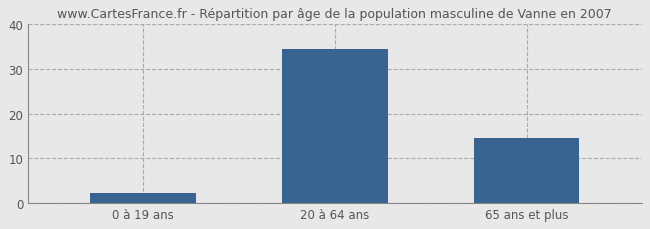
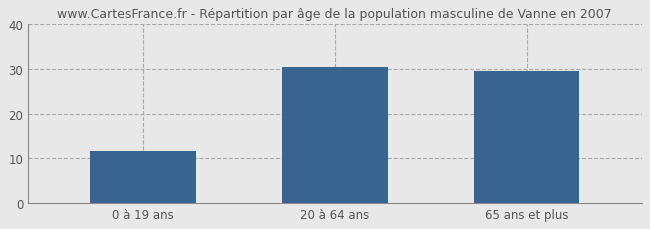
0 à 19 ans: 2.3 -> 11.5
20 à 64 ans: 34.5 -> 30.5
65 ans et plus: 14.5 -> 29.5
